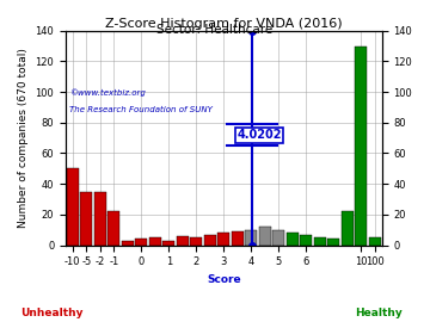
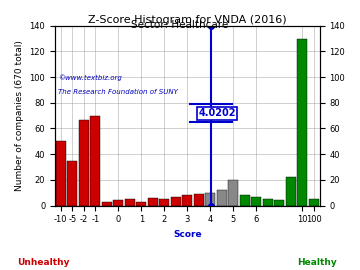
-2: 35 -> 67
-1: 22 -> 70
5: 10 -> 20
